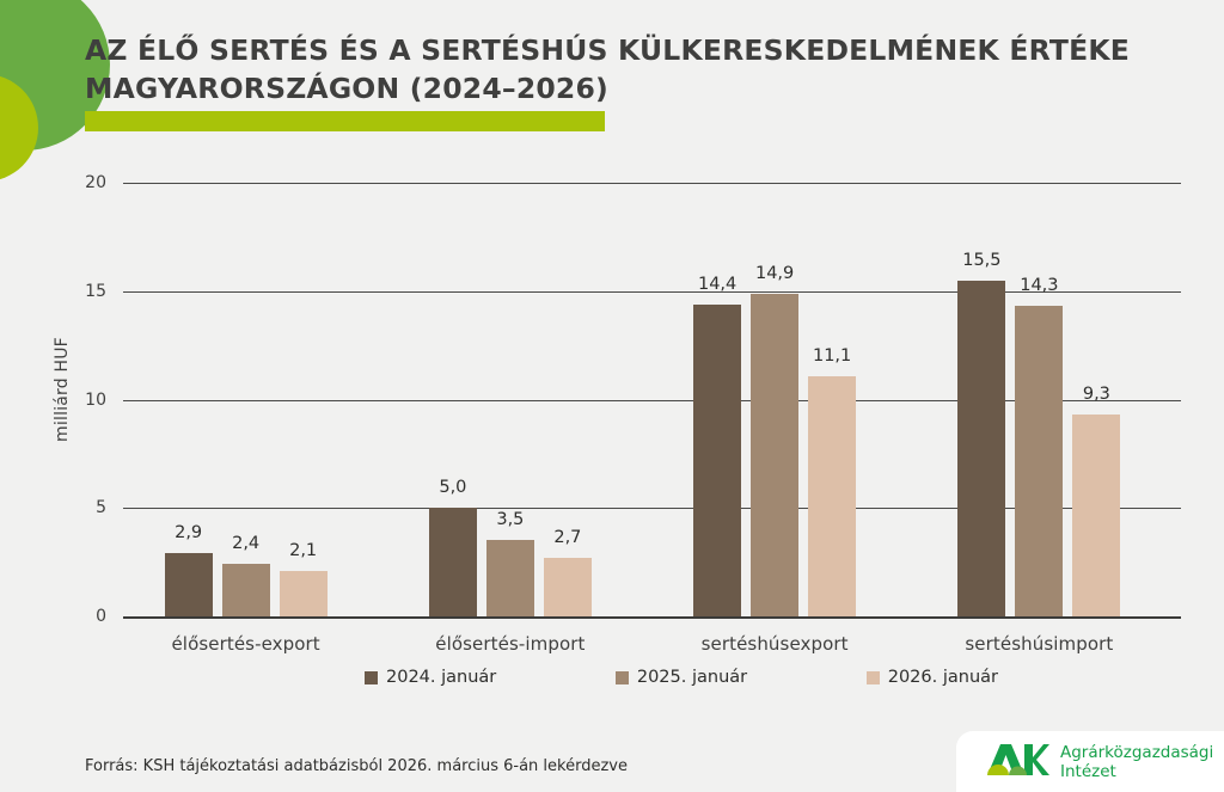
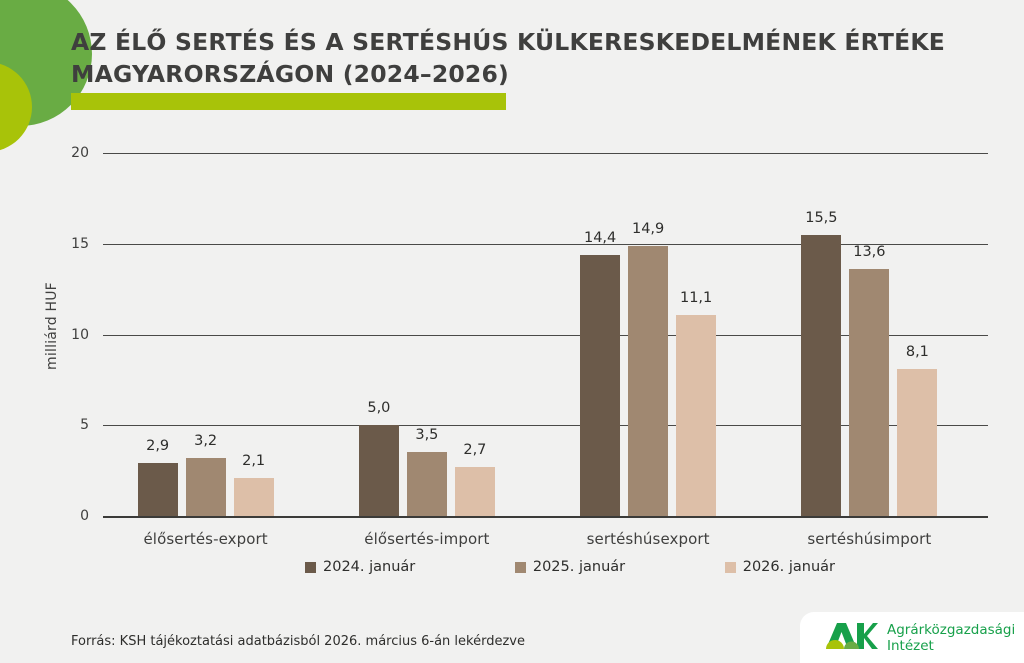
2025. január/élősertés-export: 2,4 -> 3,2
2025. január/sertéshúsimport: 14,3 -> 13,6
2026. január/sertéshúsimport: 9,3 -> 8,1
